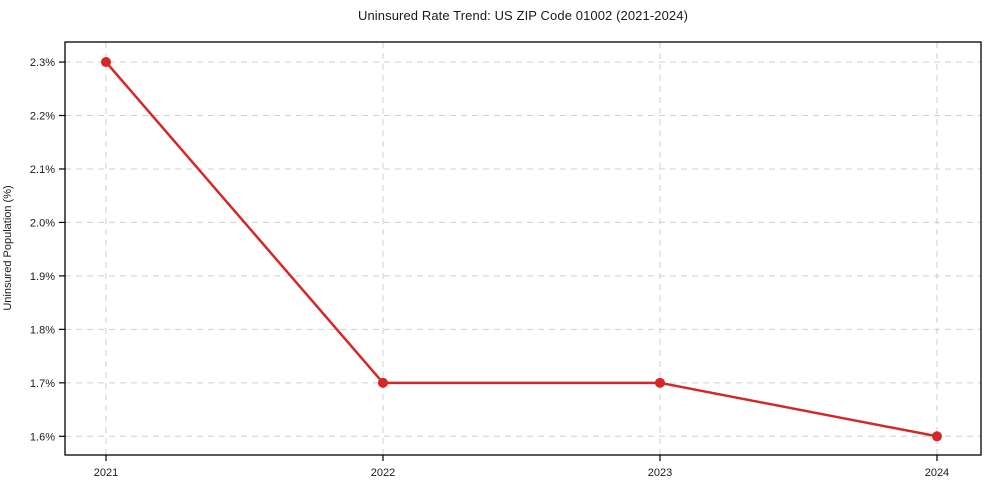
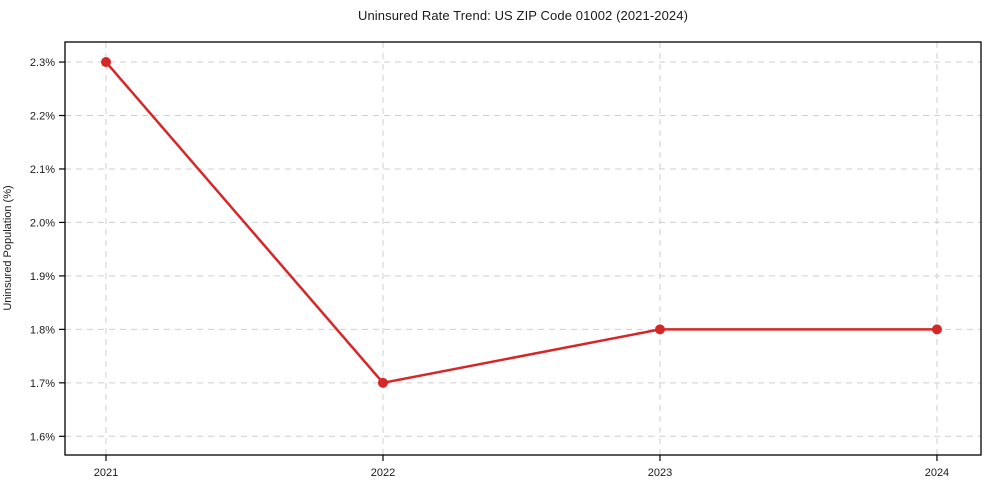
2023: 1.7% -> 1.8%
2024: 1.6% -> 1.8%
